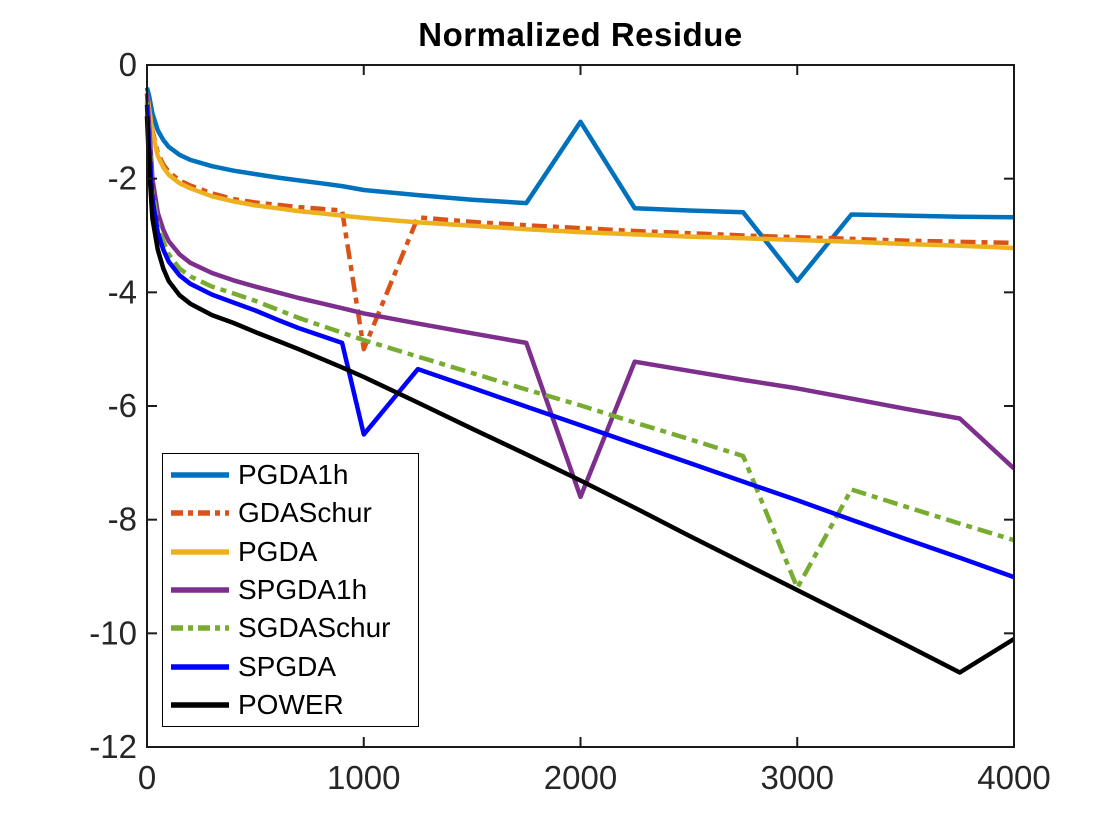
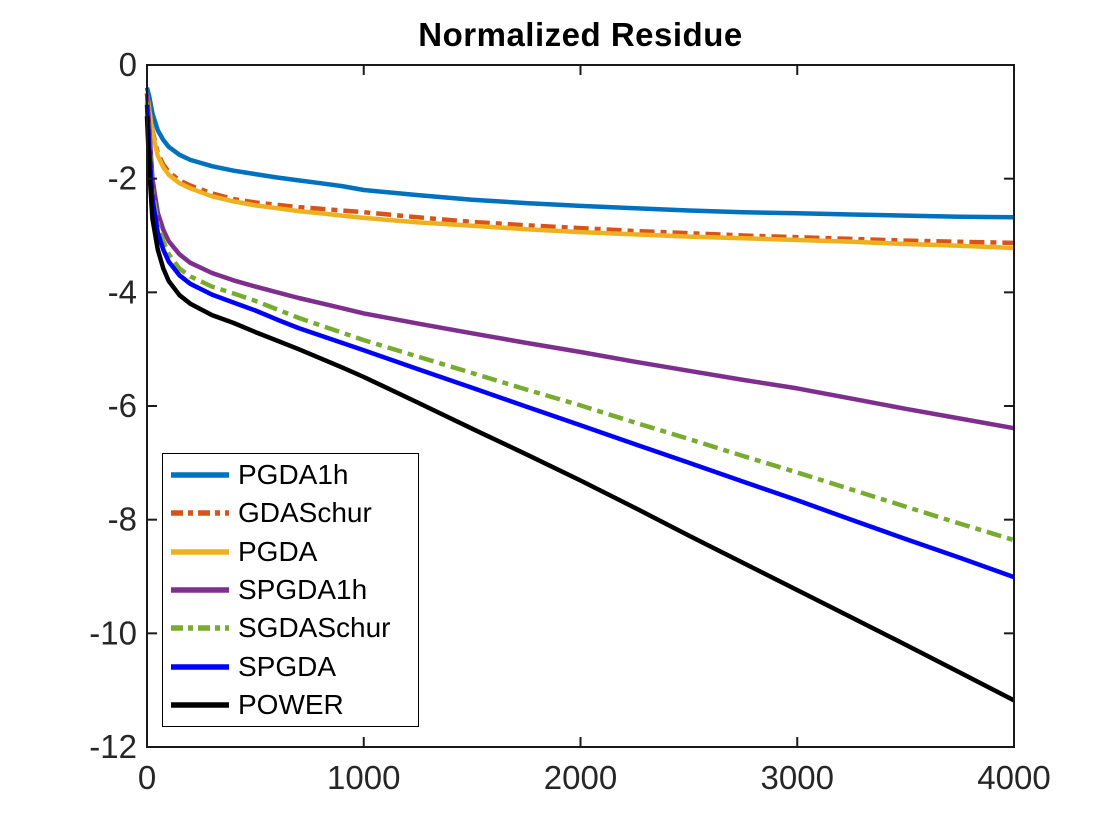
GDASchur/1000: -5.0 -> -2.6
SPGDA/1000: -6.5 -> -5.0
PGDA1h/2000: -1.0 -> -2.5
SPGDA1h/2000: -7.6 -> -5.0
PGDA1h/3000: -3.8 -> -2.6
SGDASchur/3000: -9.2 -> -7.2
SPGDA1h/4000: -7.1 -> -6.4
POWER/4000: -10.1 -> -11.2
